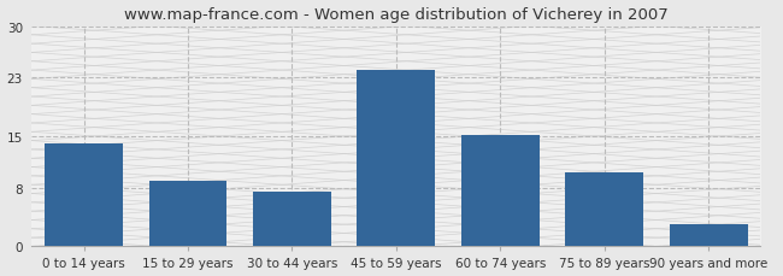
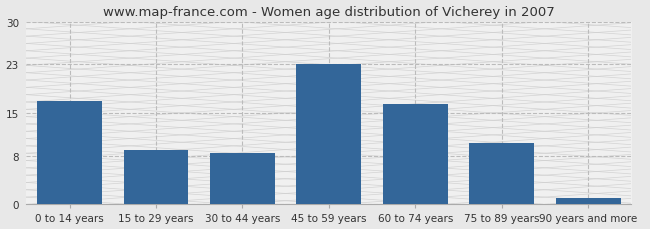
0 to 14 years: 14.0 -> 17.0
30 to 44 years: 7.4 -> 8.5
45 to 59 years: 24.0 -> 23.0
60 to 74 years: 15.2 -> 16.5
90 years and more: 3.0 -> 1.0
